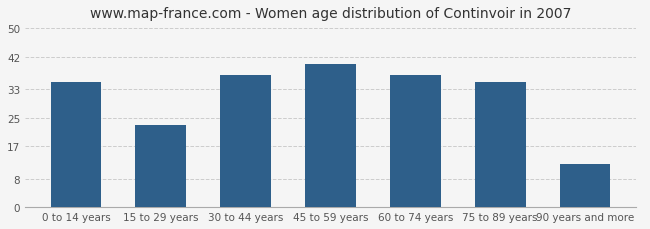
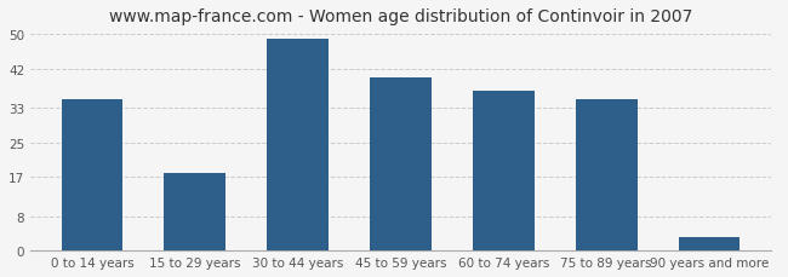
15 to 29 years: 23 -> 18
30 to 44 years: 37 -> 49
90 years and more: 12 -> 3
